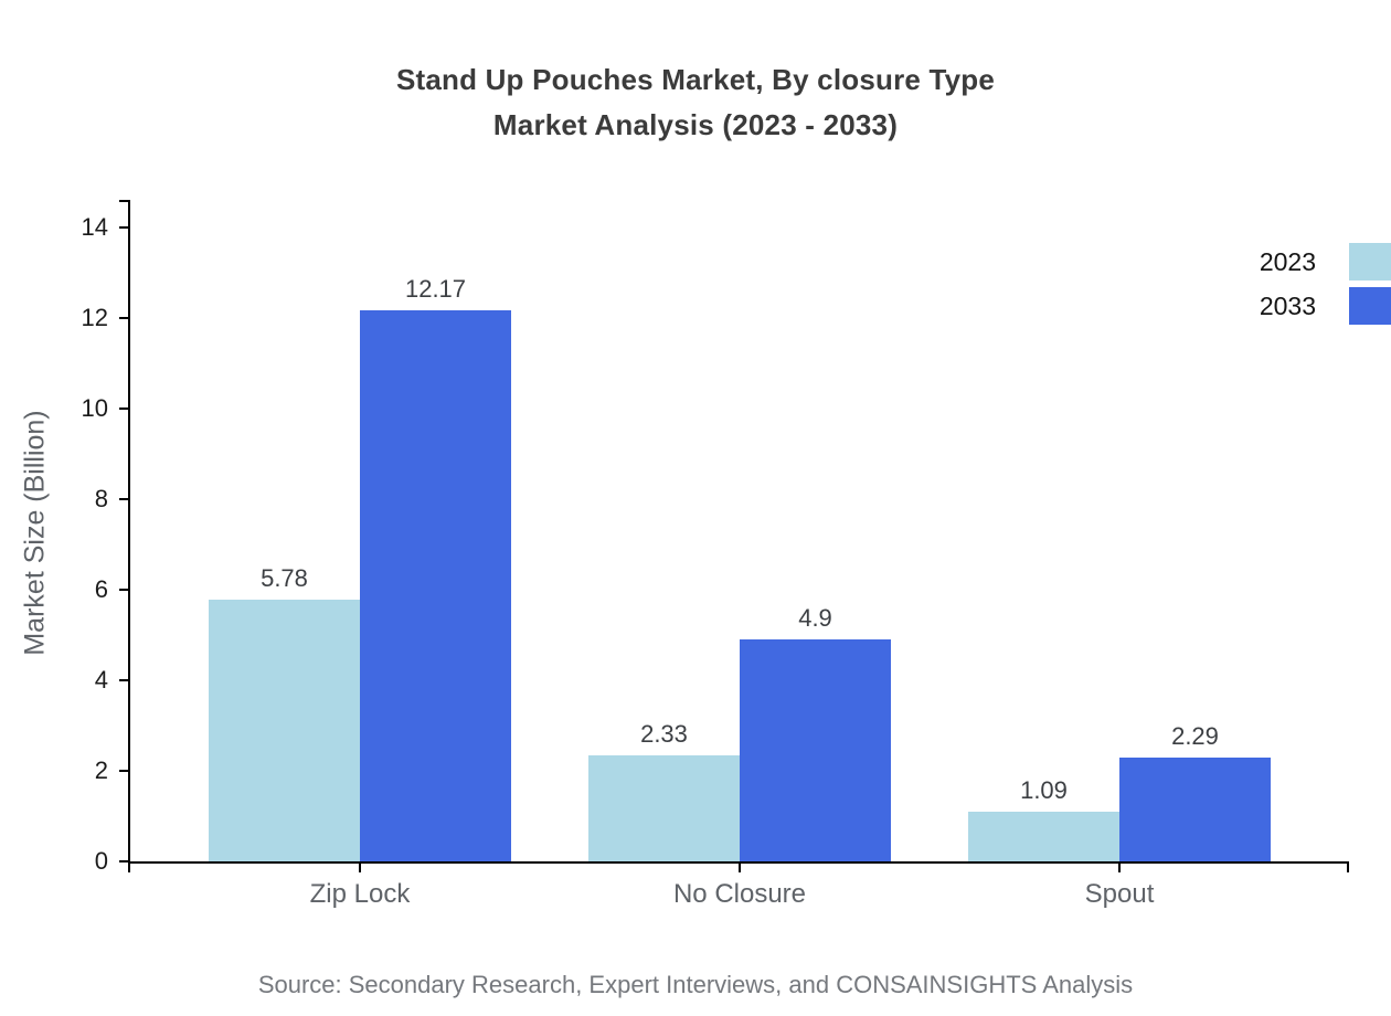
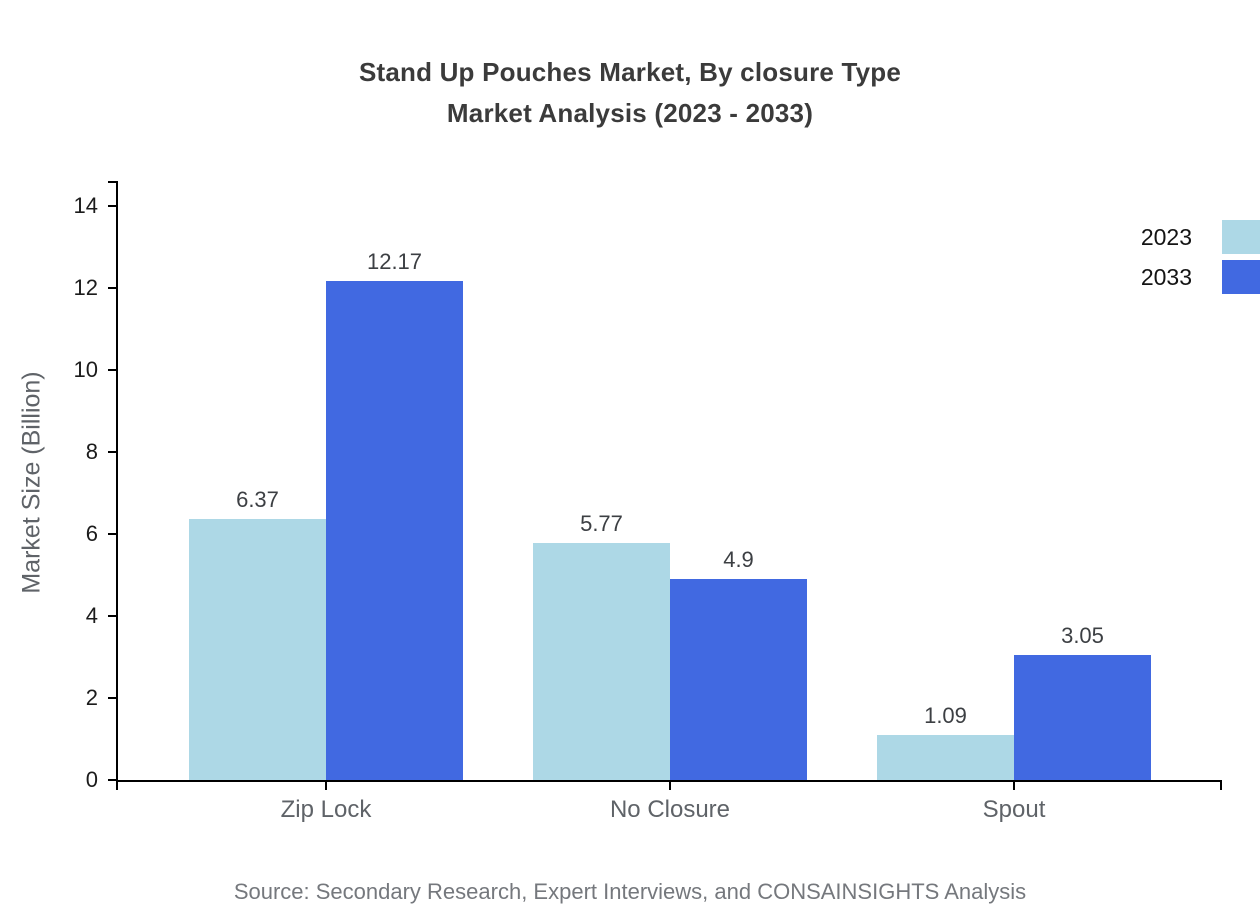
2023/Zip Lock: 5.78 -> 6.37
2023/No Closure: 2.33 -> 5.77
2033/Spout: 2.29 -> 3.05
